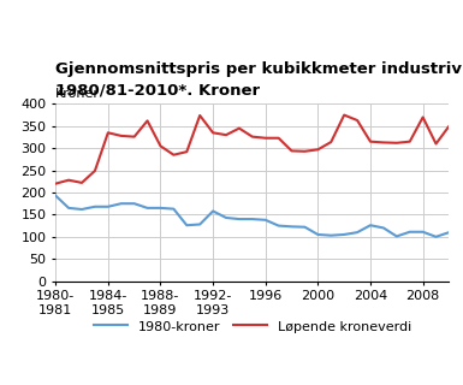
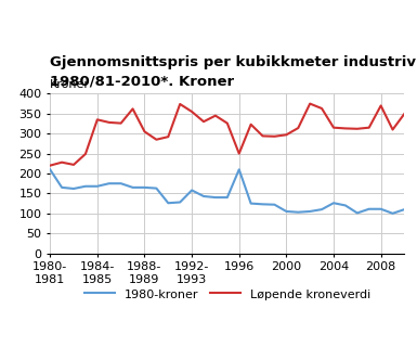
1980-kroner/1980- 1981: 193 -> 210
Løpende kroneverdi/1992- 1993: 335 -> 355
1980-kroner/1996: 138 -> 210
Løpende kroneverdi/1996: 323 -> 250
